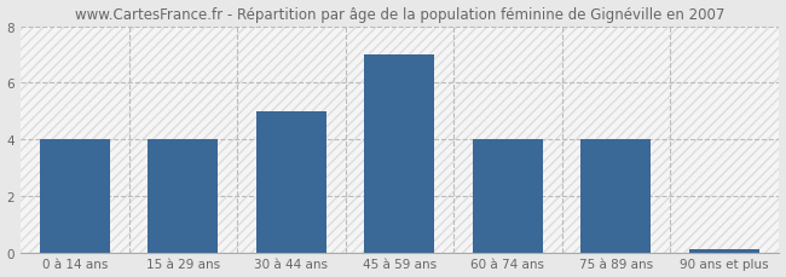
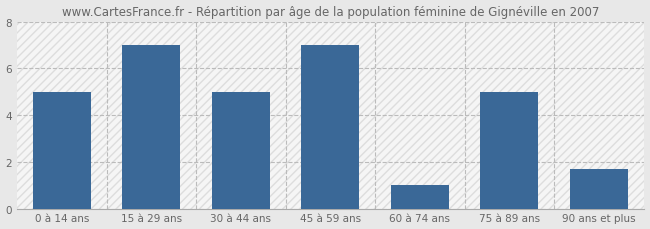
0 à 14 ans: 4.0 -> 5.0
15 à 29 ans: 4.0 -> 7.0
60 à 74 ans: 4.0 -> 1.0
75 à 89 ans: 4.0 -> 5.0
90 ans et plus: 0.1 -> 1.7
